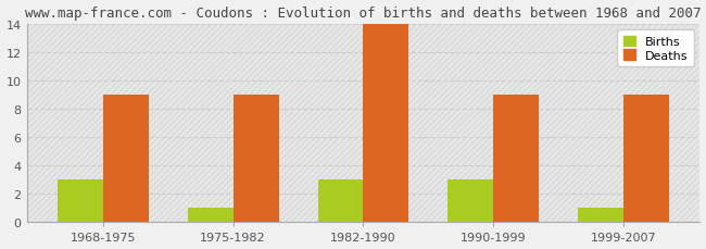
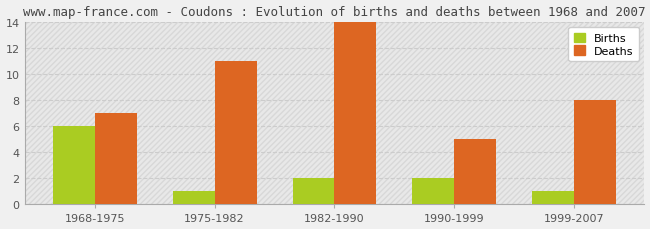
Births/1968-1975: 3 -> 6
Deaths/1968-1975: 9 -> 7
Deaths/1975-1982: 9 -> 11
Births/1982-1990: 3 -> 2
Births/1990-1999: 3 -> 2
Deaths/1990-1999: 9 -> 5
Deaths/1999-2007: 9 -> 8
